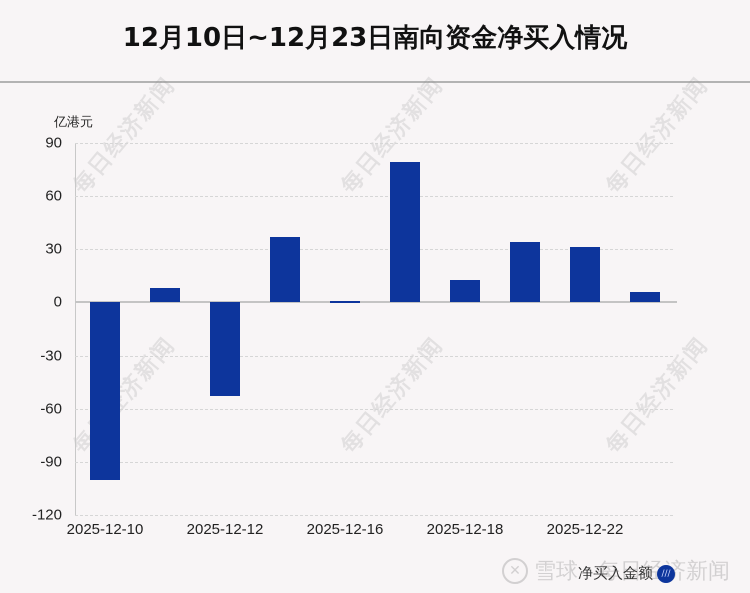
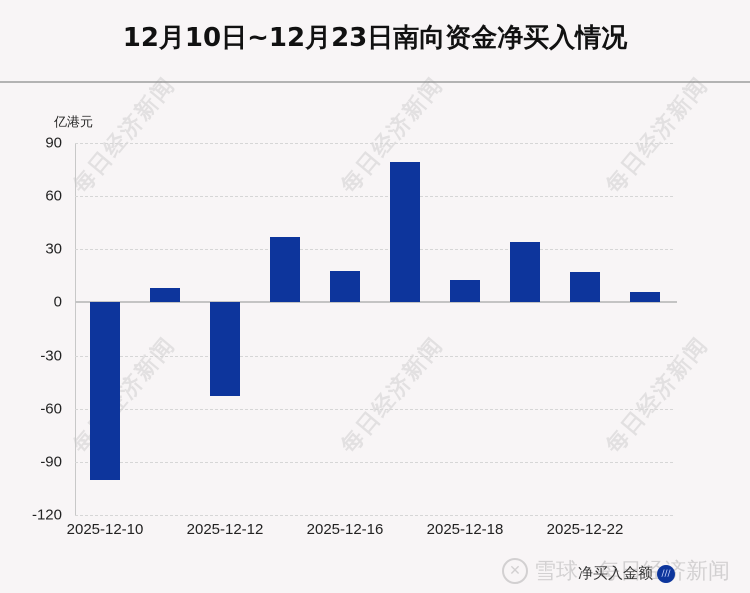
2025-12-16: 1 -> 18
2025-12-22: 31 -> 17
